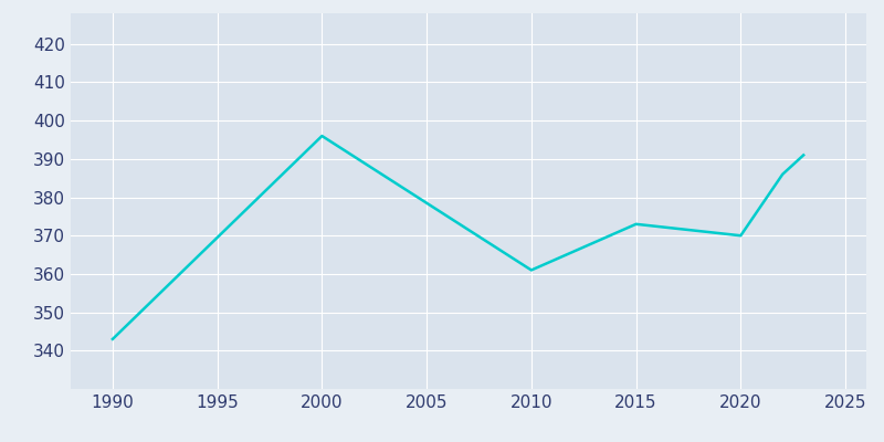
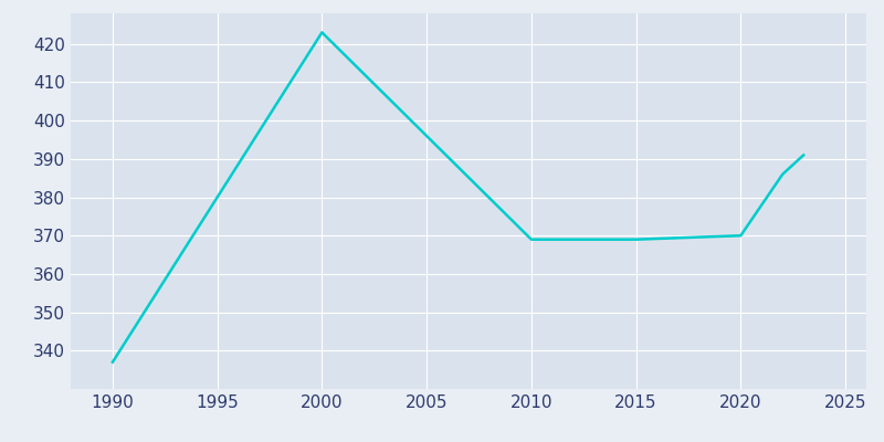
1990: 343 -> 337
2000: 396 -> 423
2010: 361 -> 369
2015: 373 -> 369
